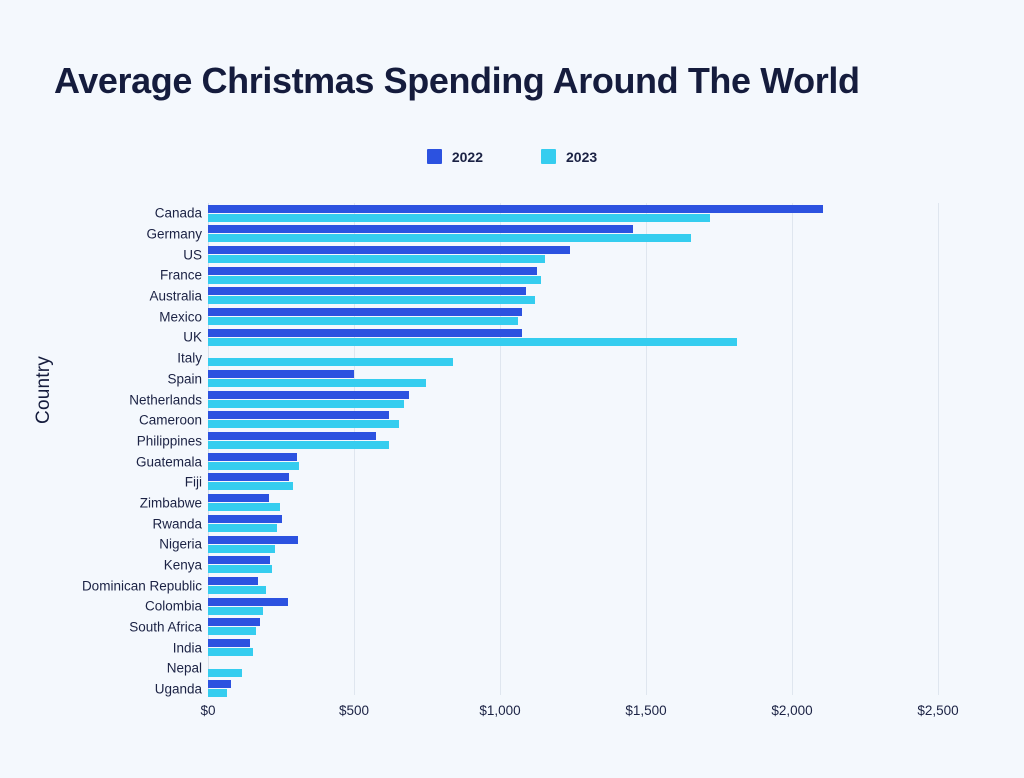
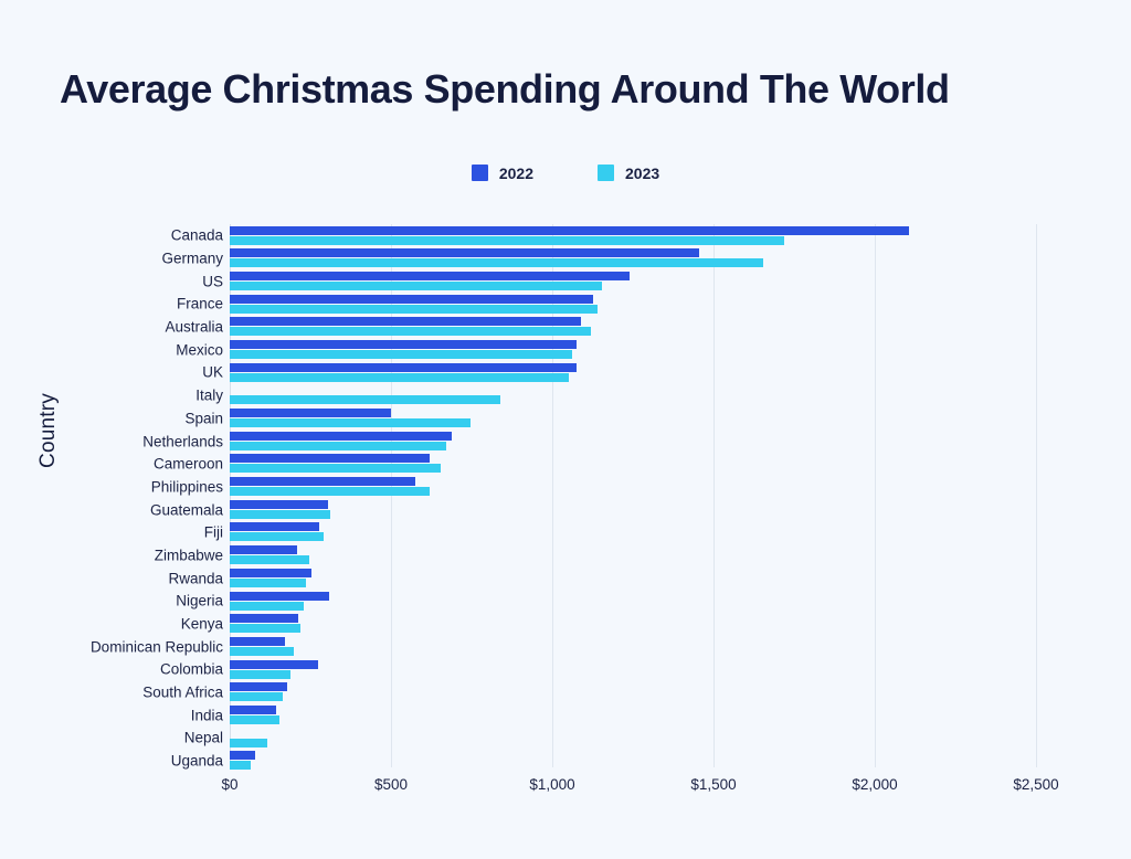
2023/UK: $1810 -> $1050
